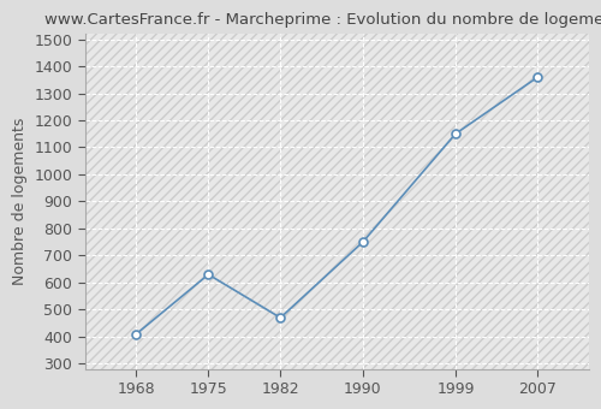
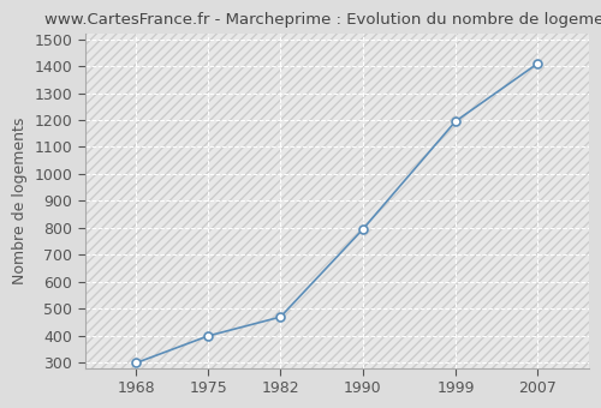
1968: 410 -> 300
1975: 630 -> 400
1990: 750 -> 795
1999: 1150 -> 1195
2007: 1360 -> 1410
